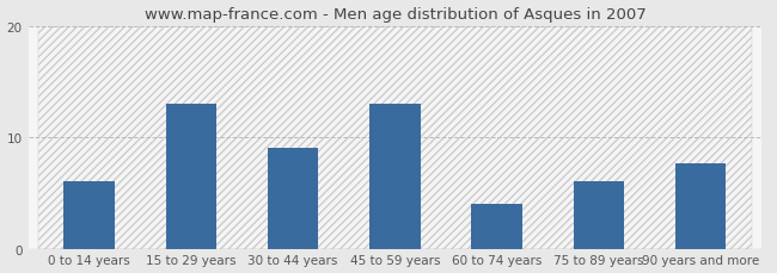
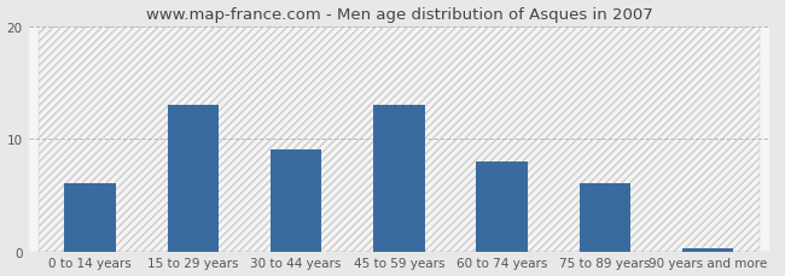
60 to 74 years: 4.0 -> 8.0
90 years and more: 7.6 -> 0.3
